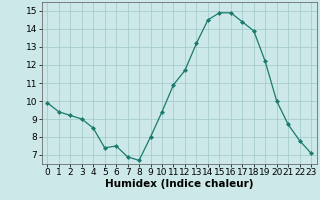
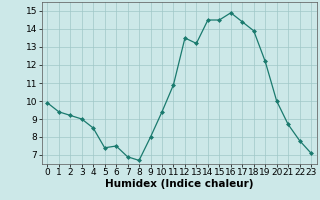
12: 11.7 -> 13.5
15: 14.9 -> 14.5
